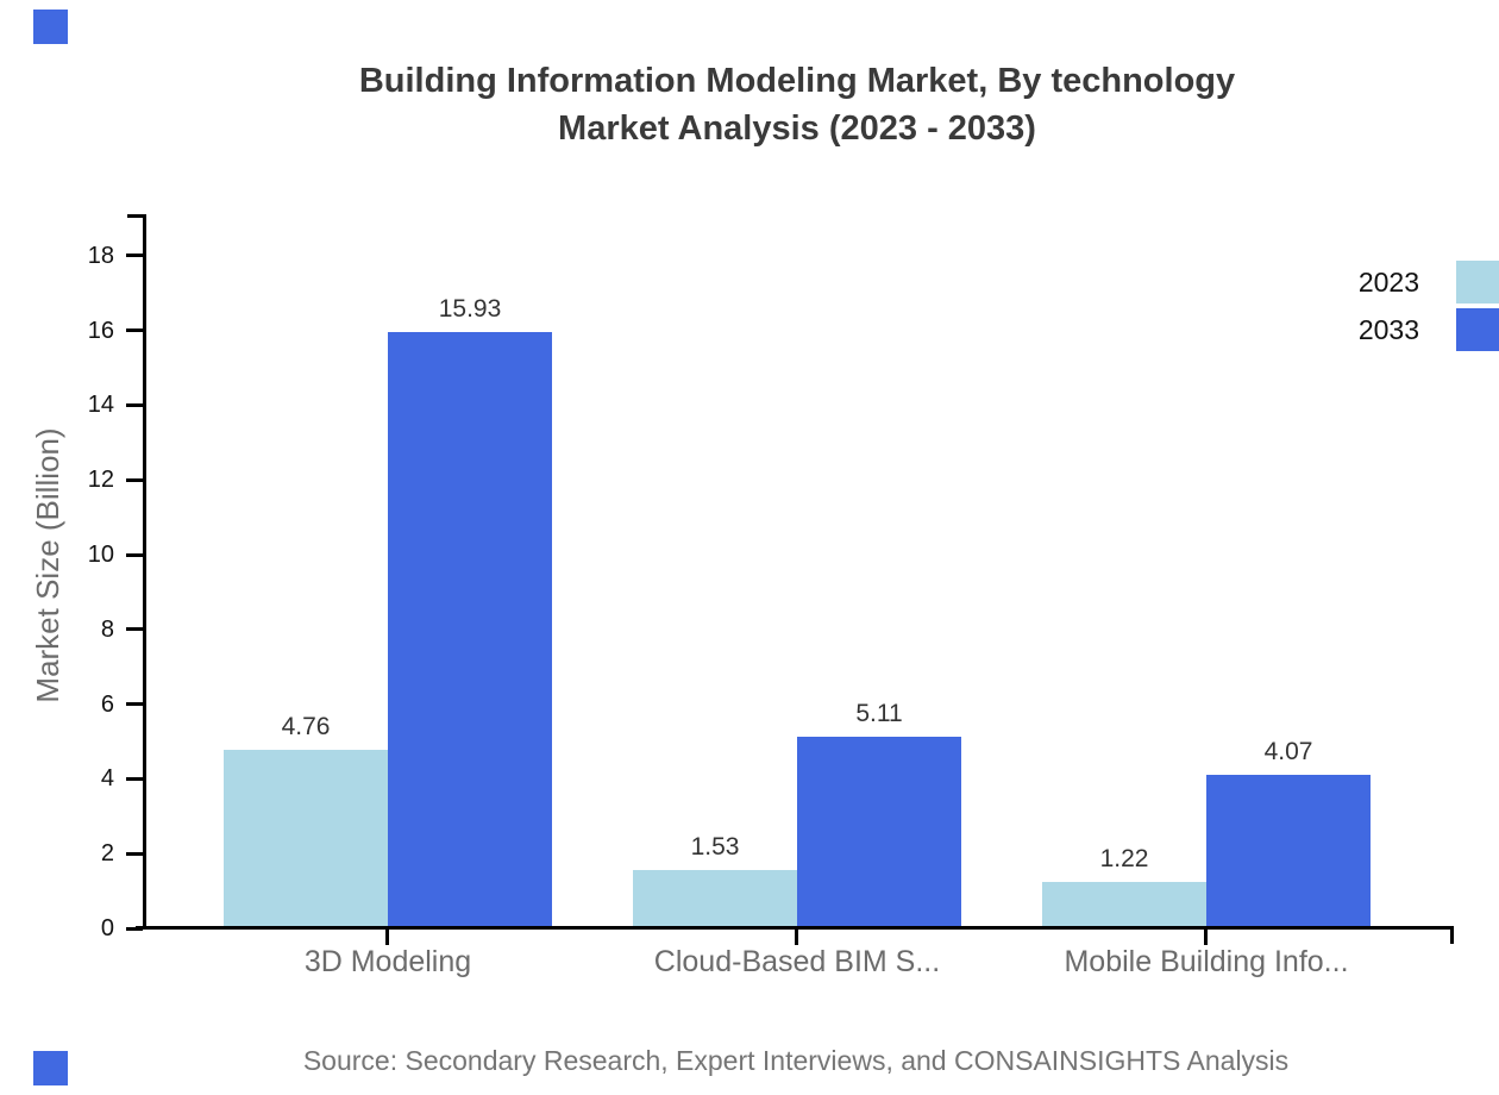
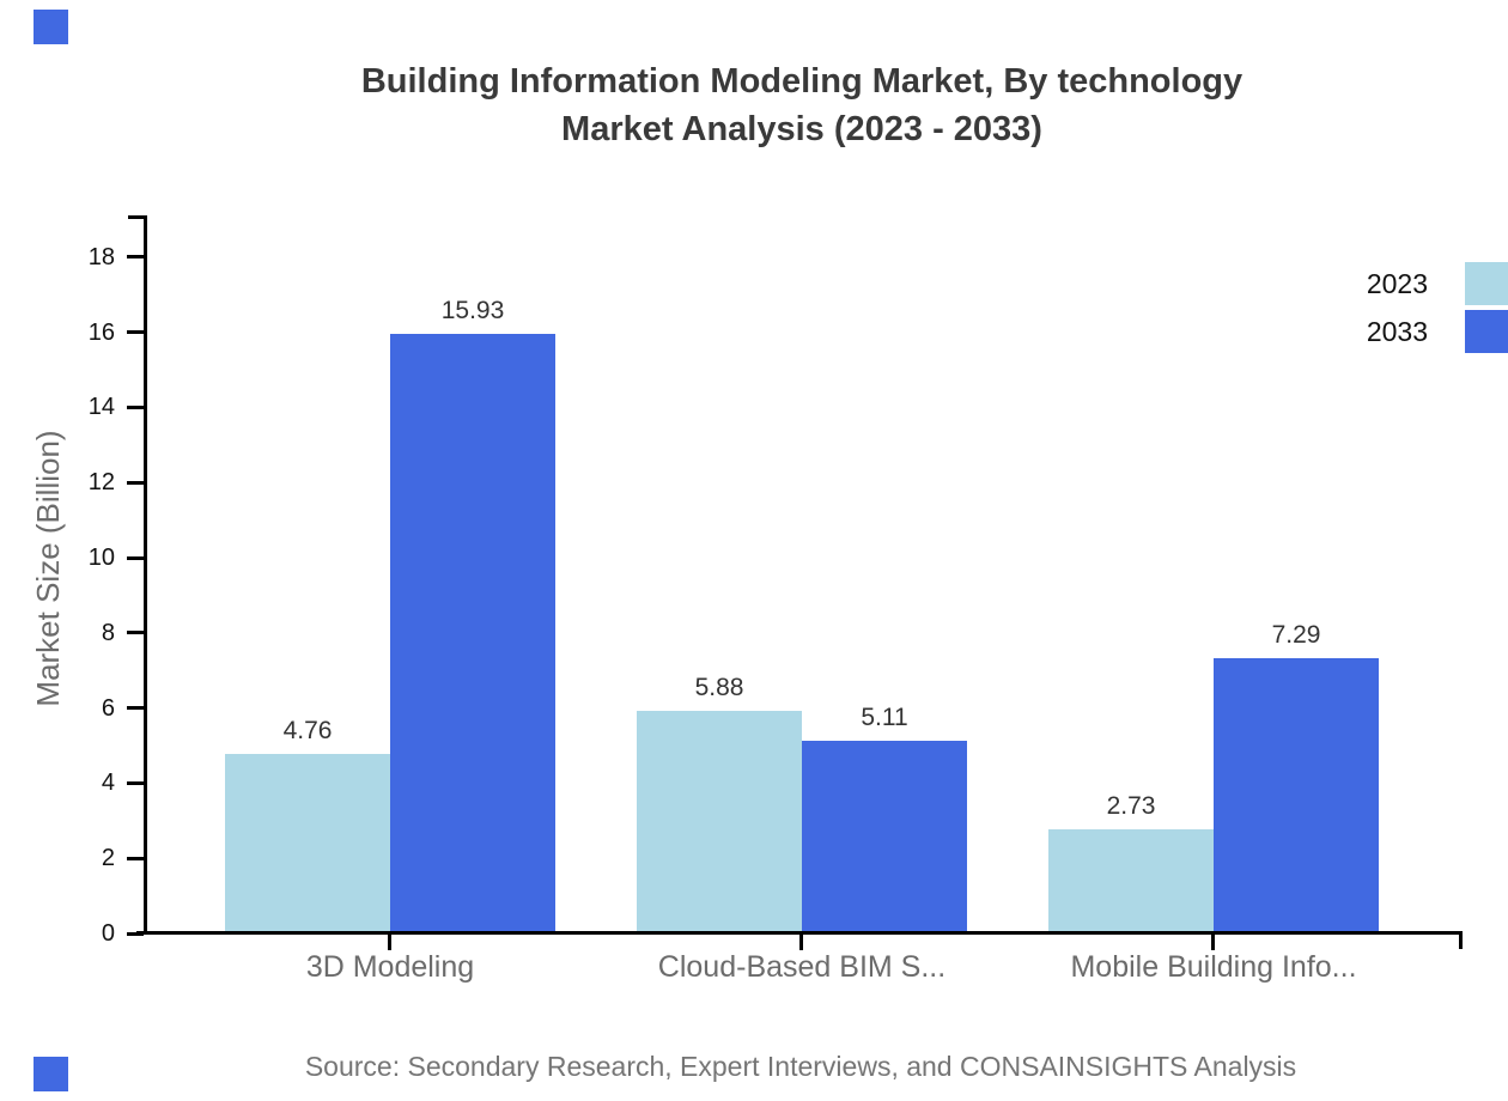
2023/Cloud-Based BIM S...: 1.53 -> 5.88
2023/Mobile Building Info...: 1.22 -> 2.73
2033/Mobile Building Info...: 4.07 -> 7.29
